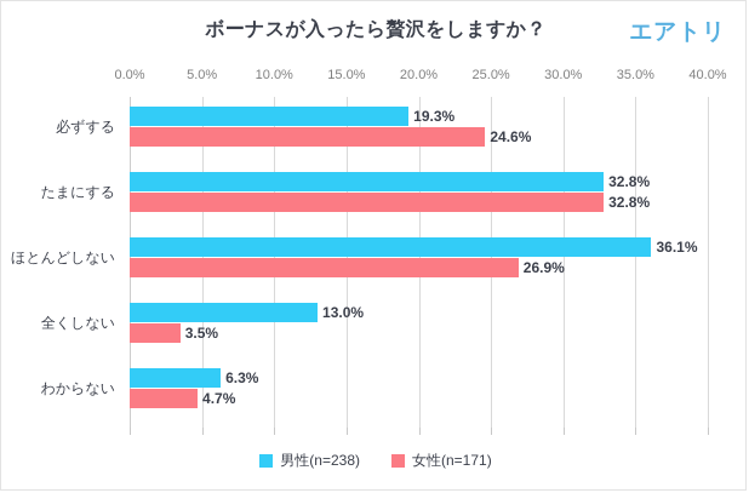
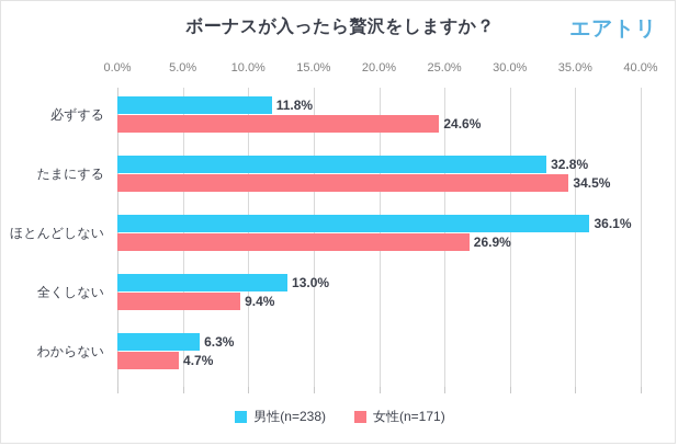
男性(n=238)/必ずする: 19.3% -> 11.8%
女性(n=171)/たまにする: 32.8% -> 34.5%
女性(n=171)/全くしない: 3.5% -> 9.4%
